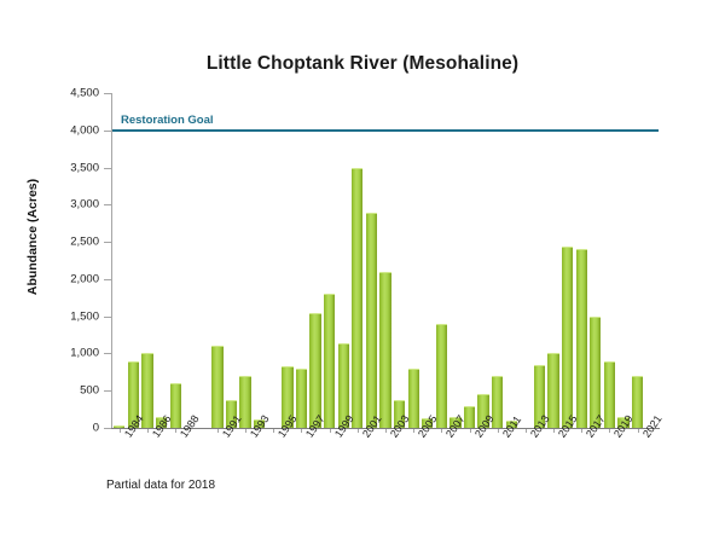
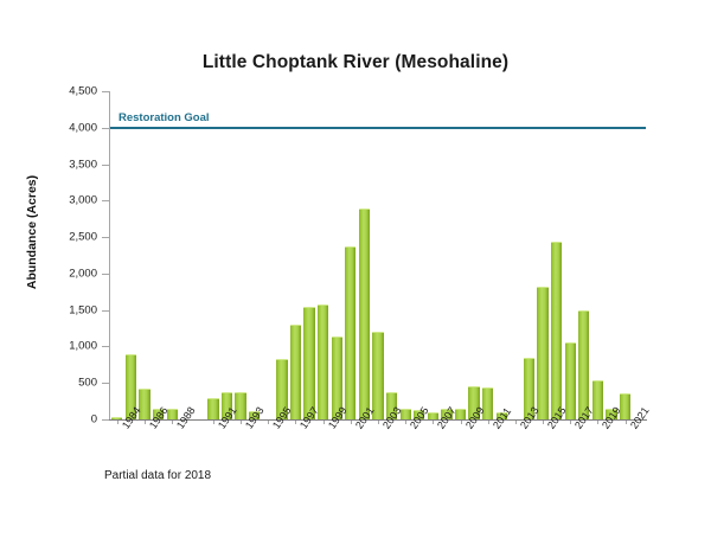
1986: 1000 -> 400
1988: 600 -> 200
1991: 1100 -> 300
1993: 700 -> 400
1997: 800 -> 1300
1999: 1800 -> 1600
2001: 3500 -> 2400
2003: 2100 -> 1200
2005: 800 -> 100
2007: 1400 -> 100
2009: 300 -> 100
2011: 700 -> 400
2015: 1000 -> 1800
2017: 2400 -> 1100
2019: 900 -> 500
2021: 700 -> 400
